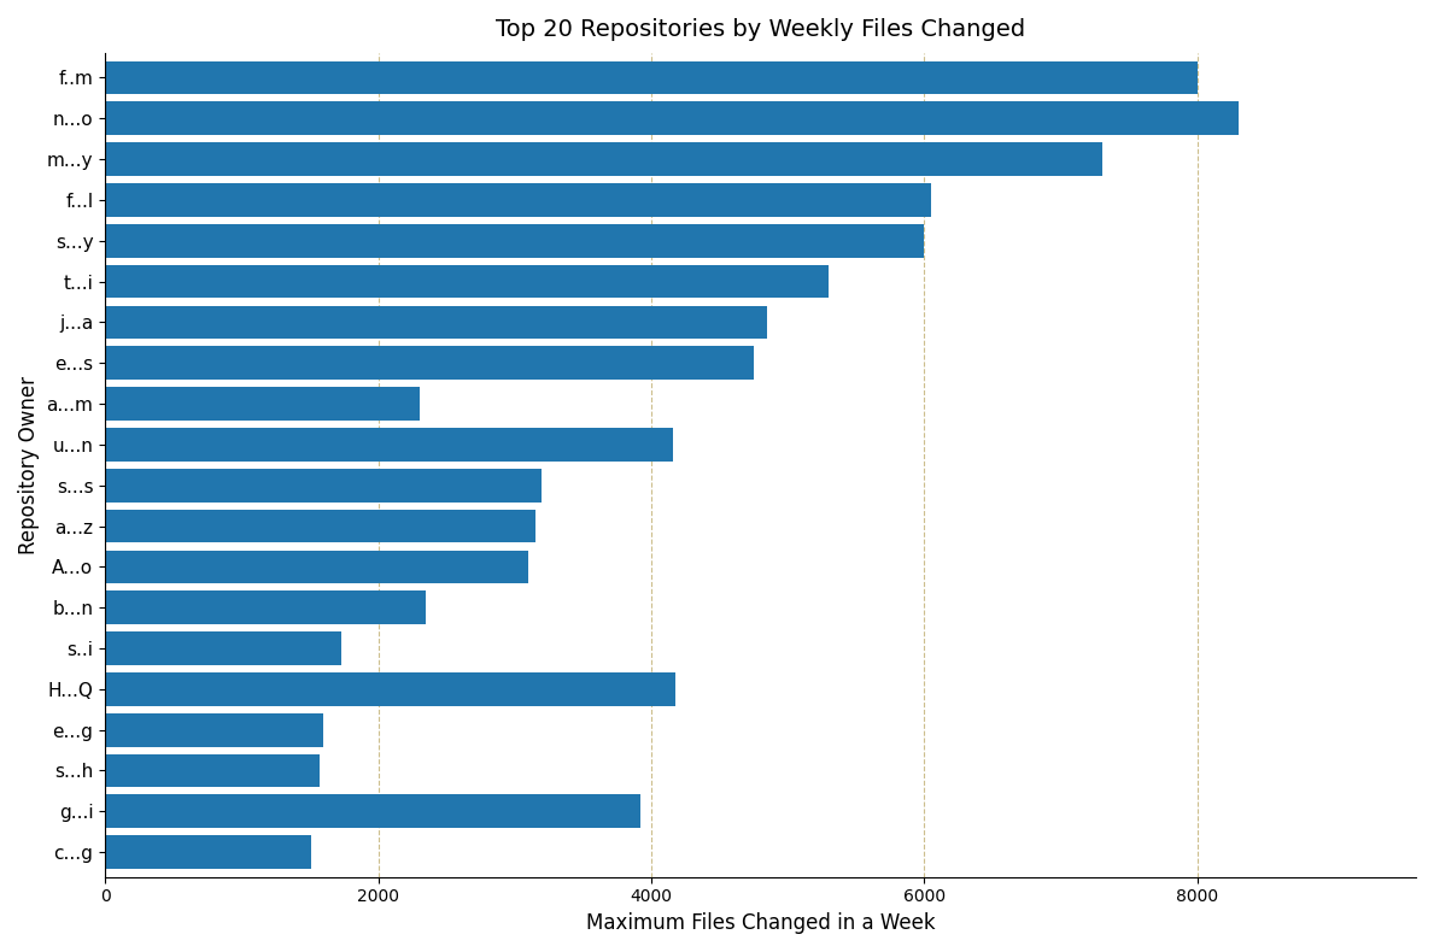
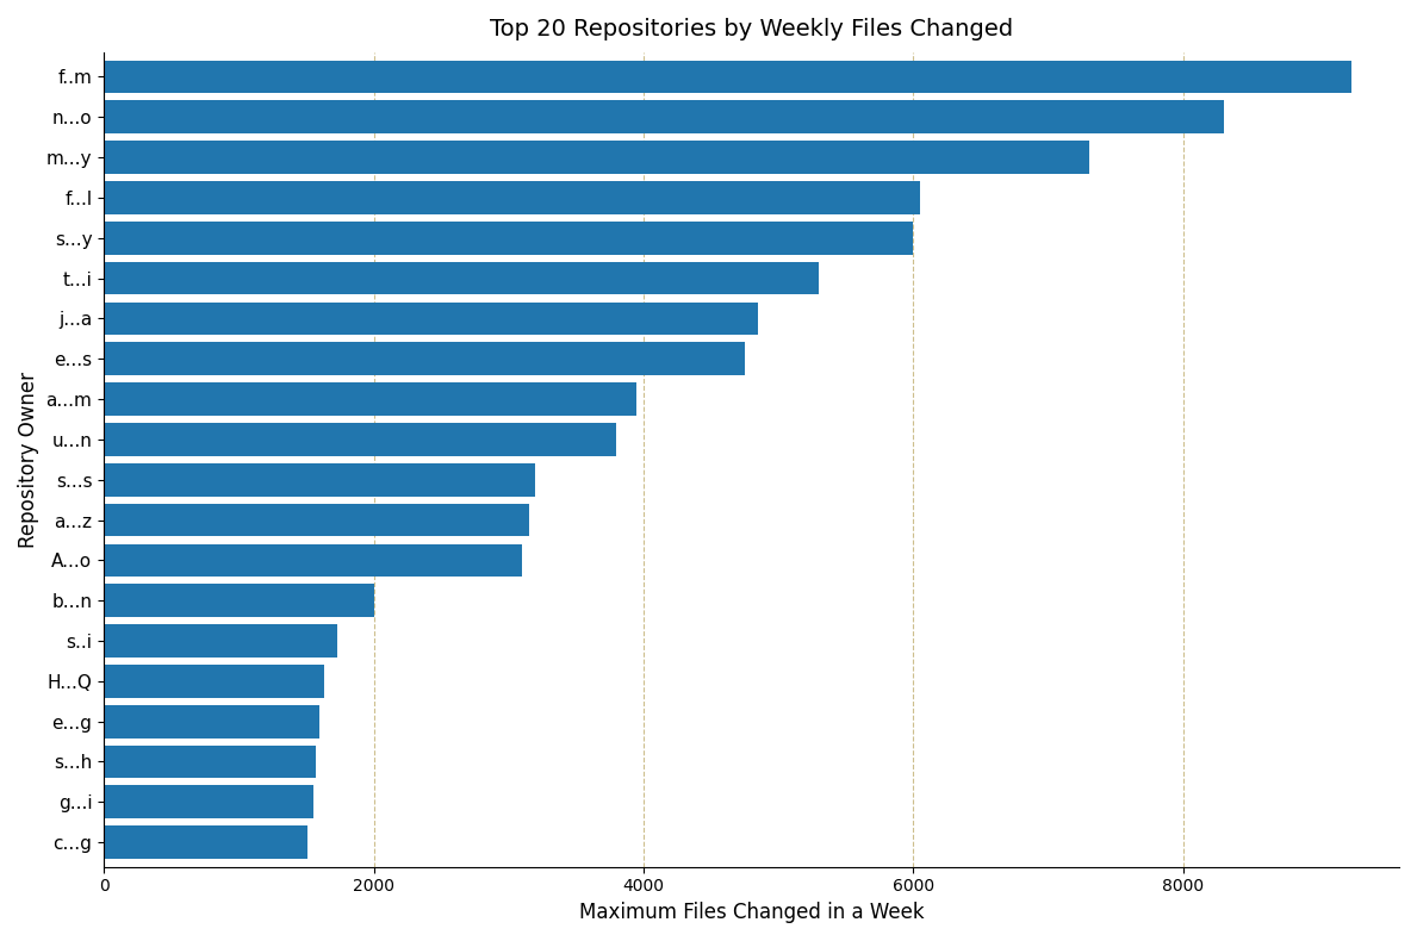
f..m: 8000 -> 9250
a...m: 2300 -> 3950
u...n: 4160 -> 3800
b...n: 2350 -> 2000
H...Q: 4180 -> 1630
g...i: 3920 -> 1550
